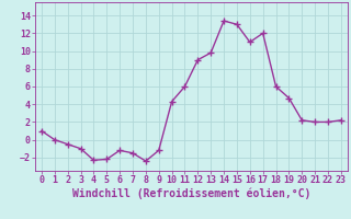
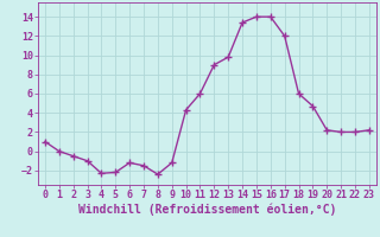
15: 13.0 -> 14.0
16: 11.0 -> 14.0
